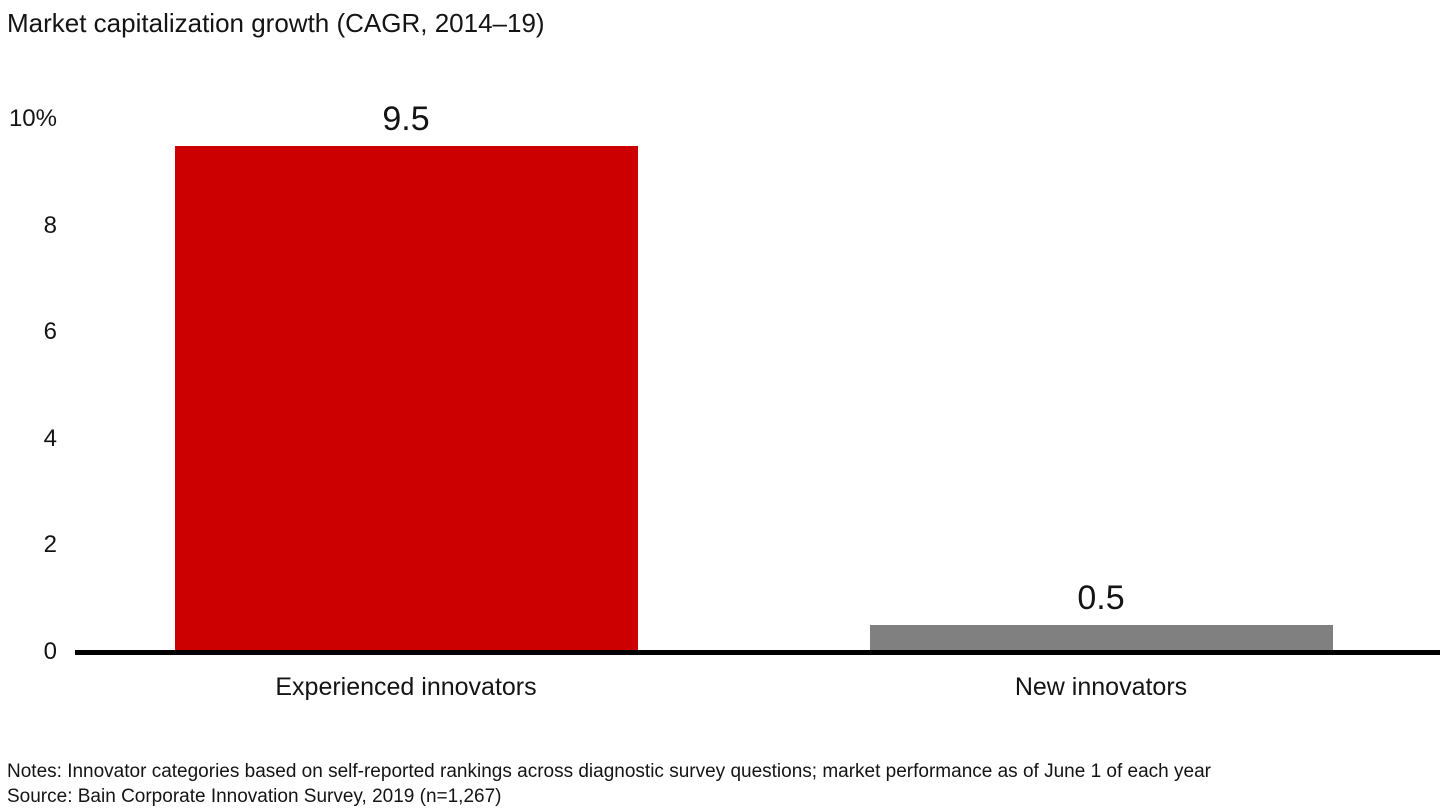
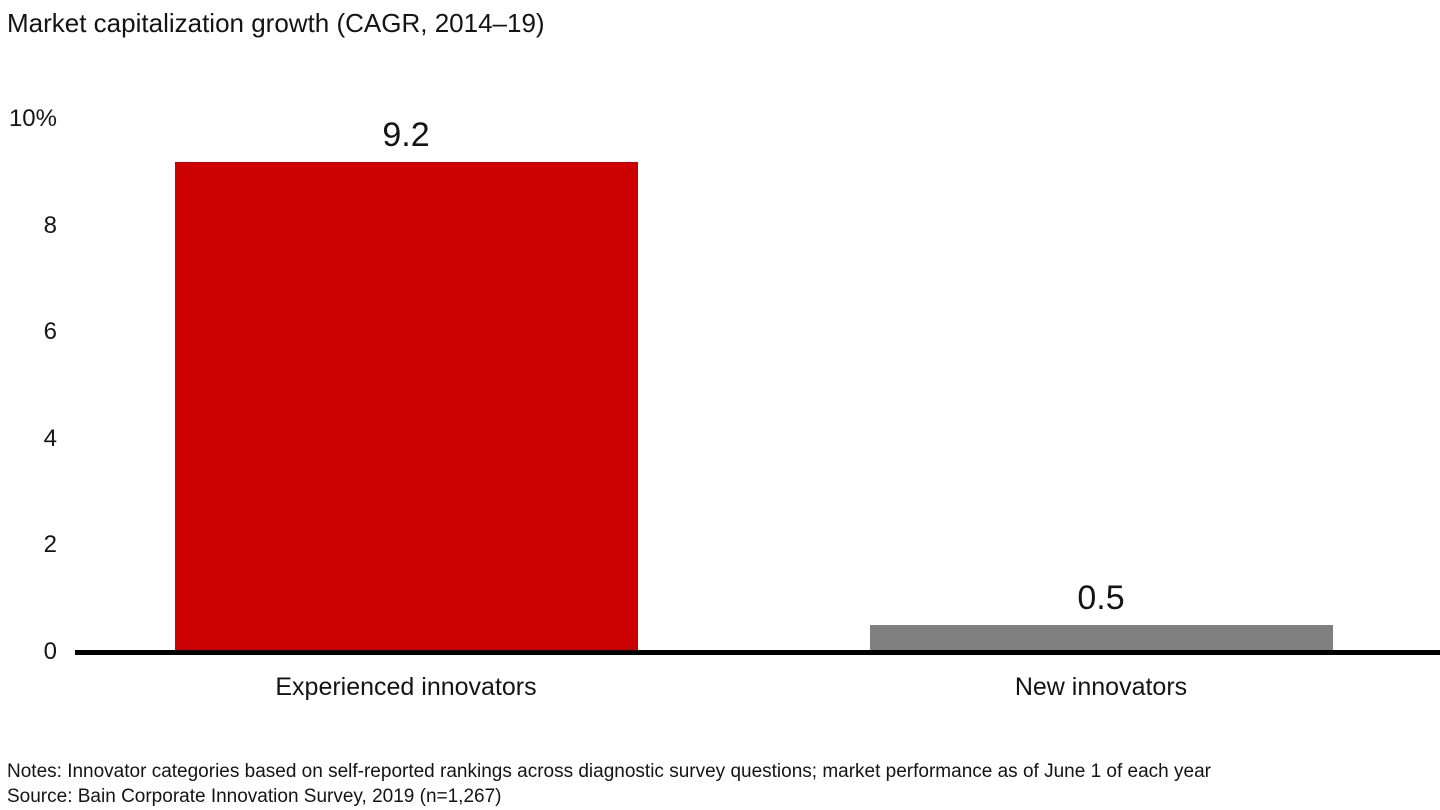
Experienced innovators: 9.5 -> 9.2
